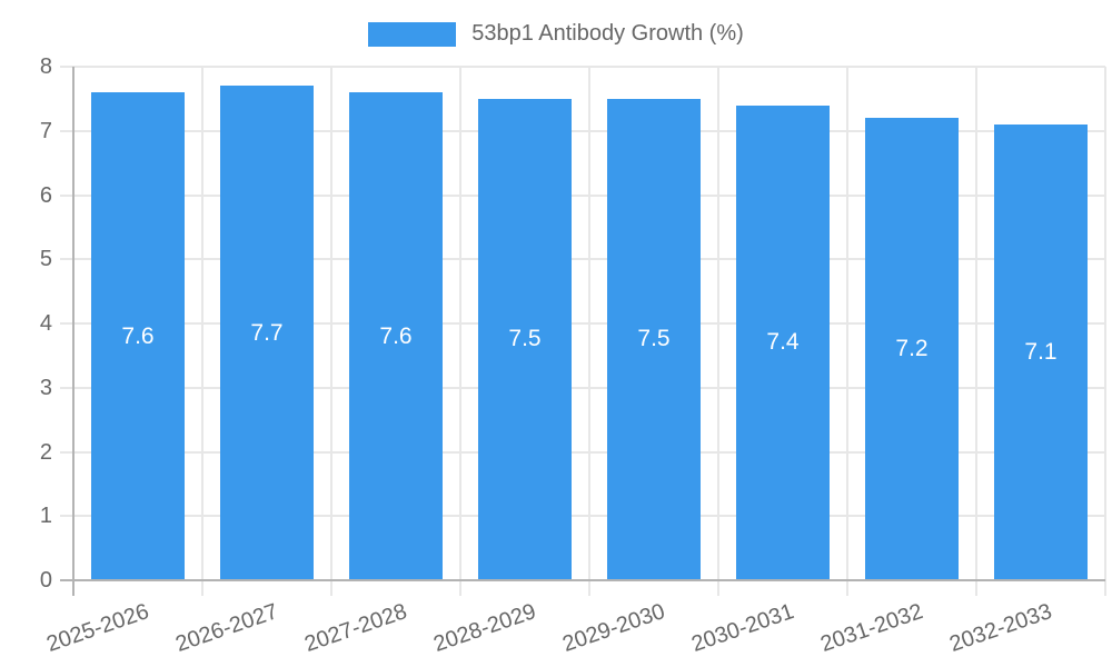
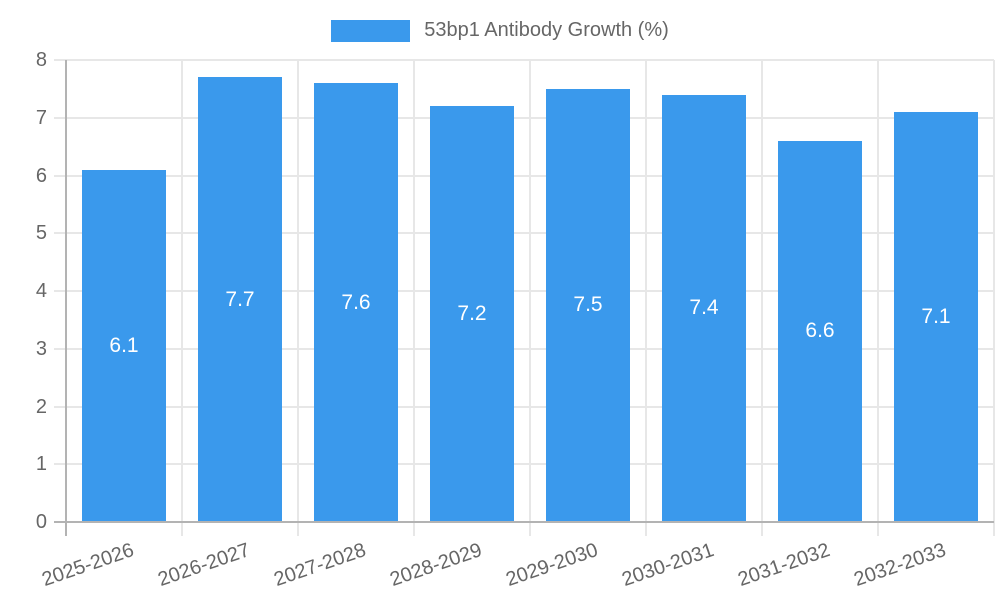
2025-2026: 7.6 -> 6.1
2028-2029: 7.5 -> 7.2
2031-2032: 7.2 -> 6.6
